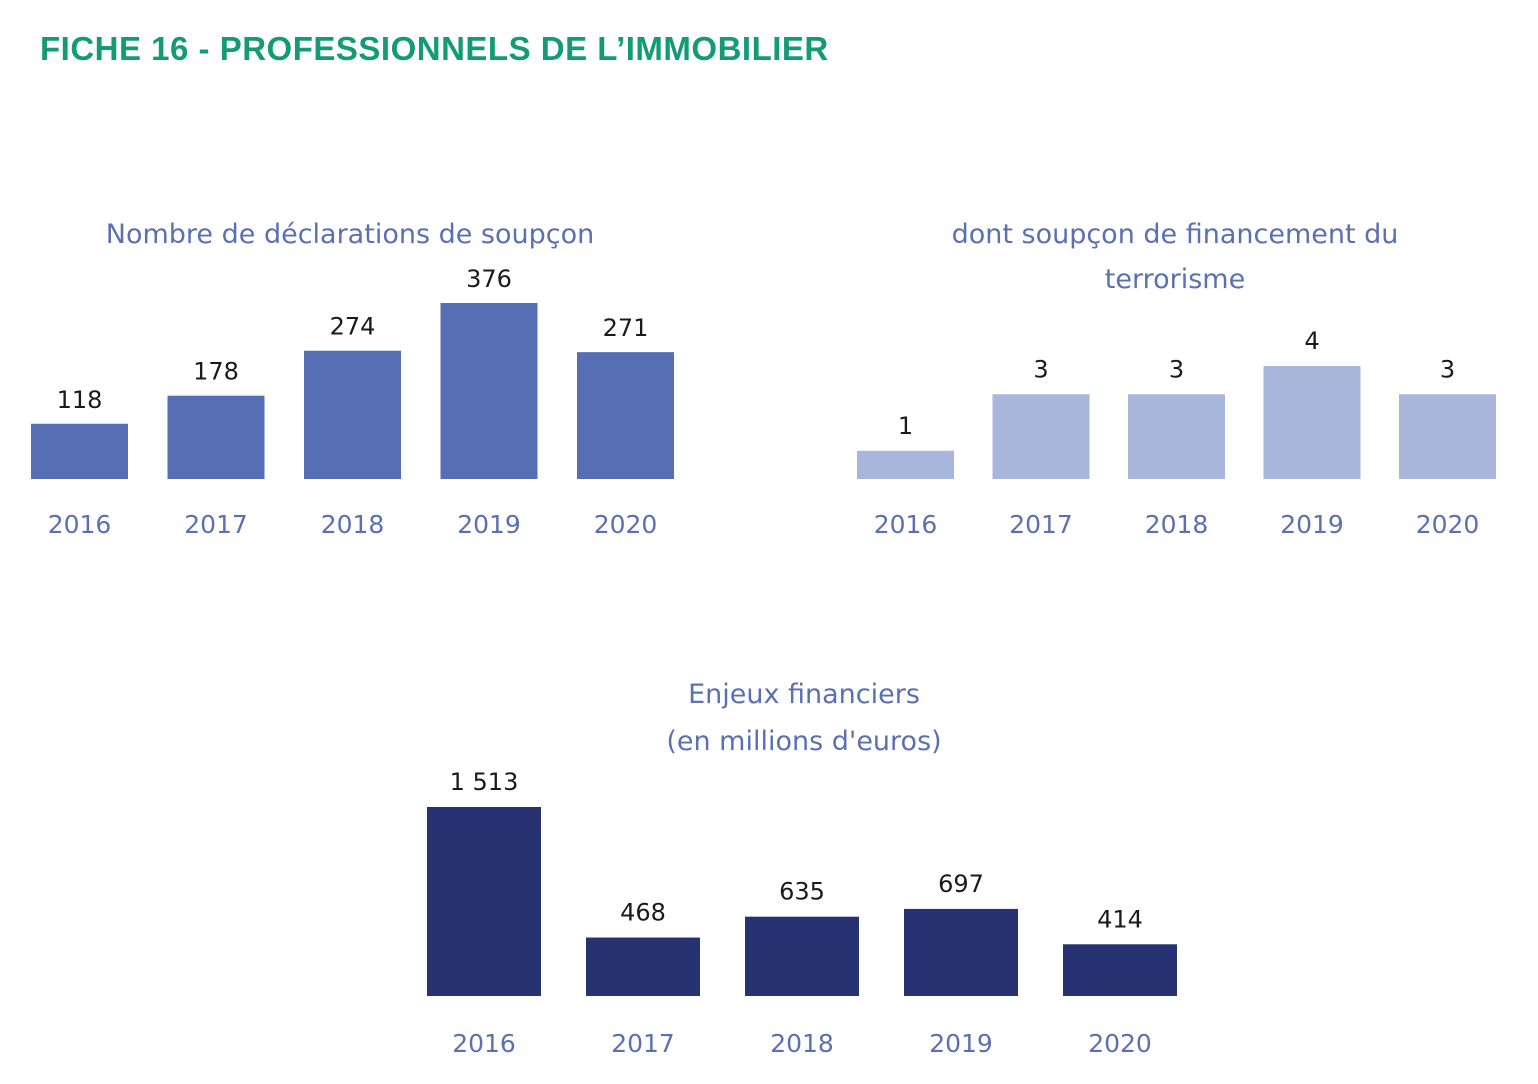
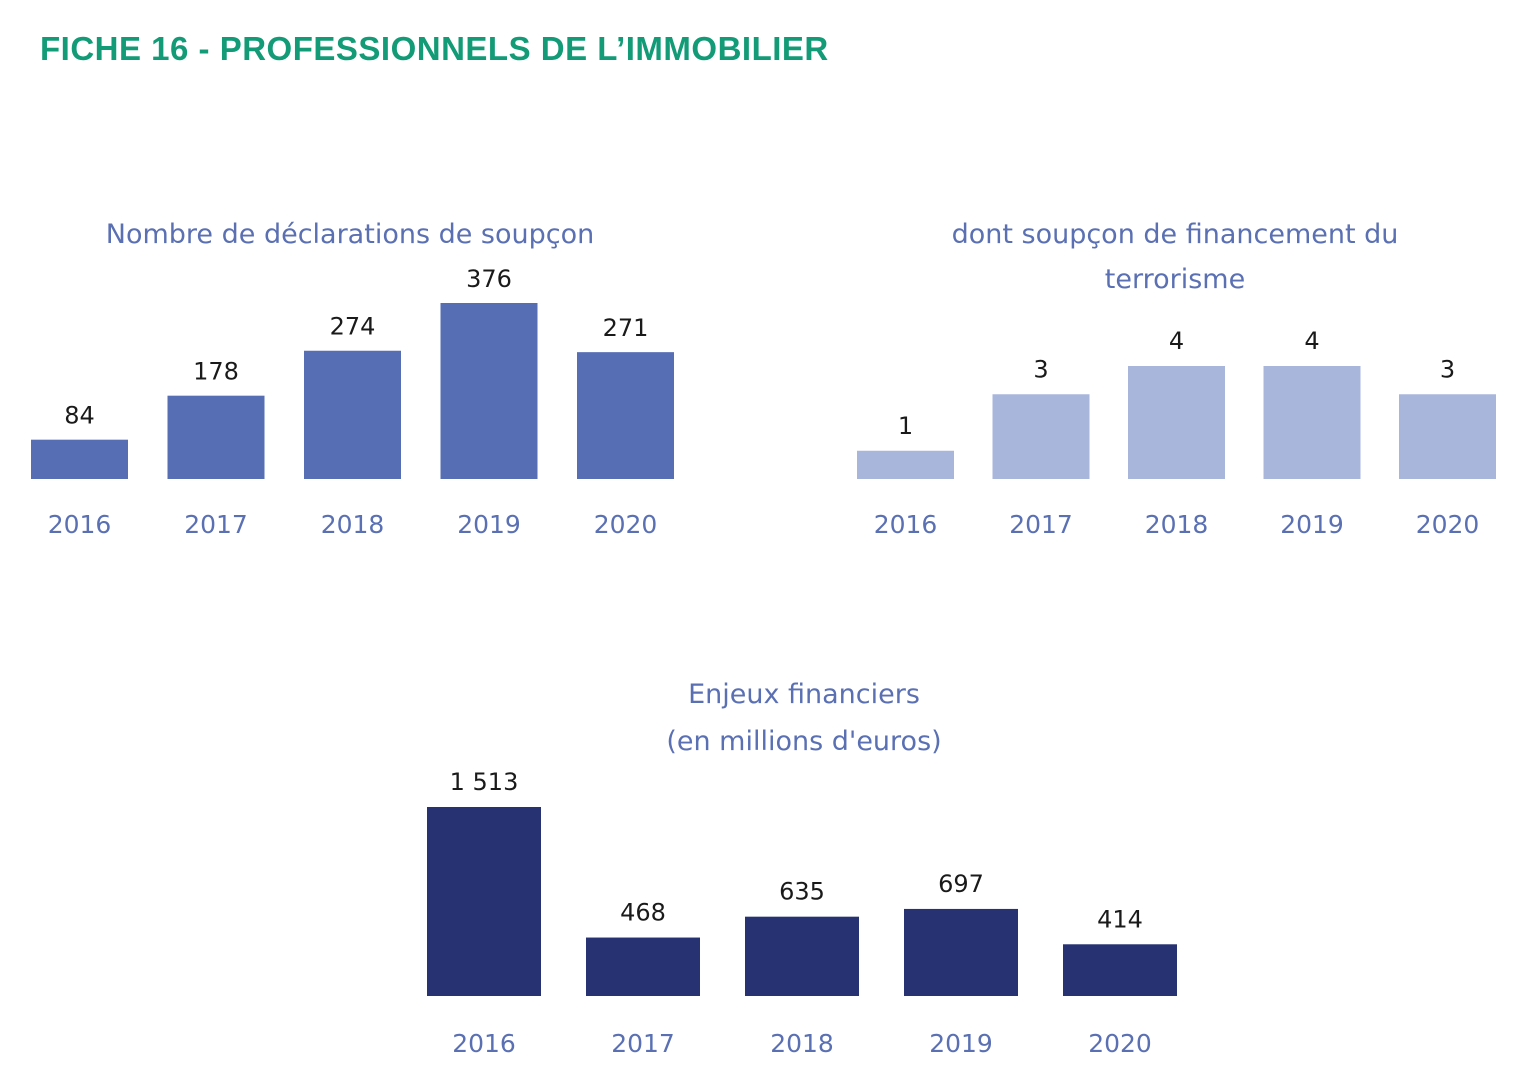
Nombre de déclarations de soupçon/2016: 118 -> 84
dont soupçon de financement du terrorisme/2018: 3 -> 4
